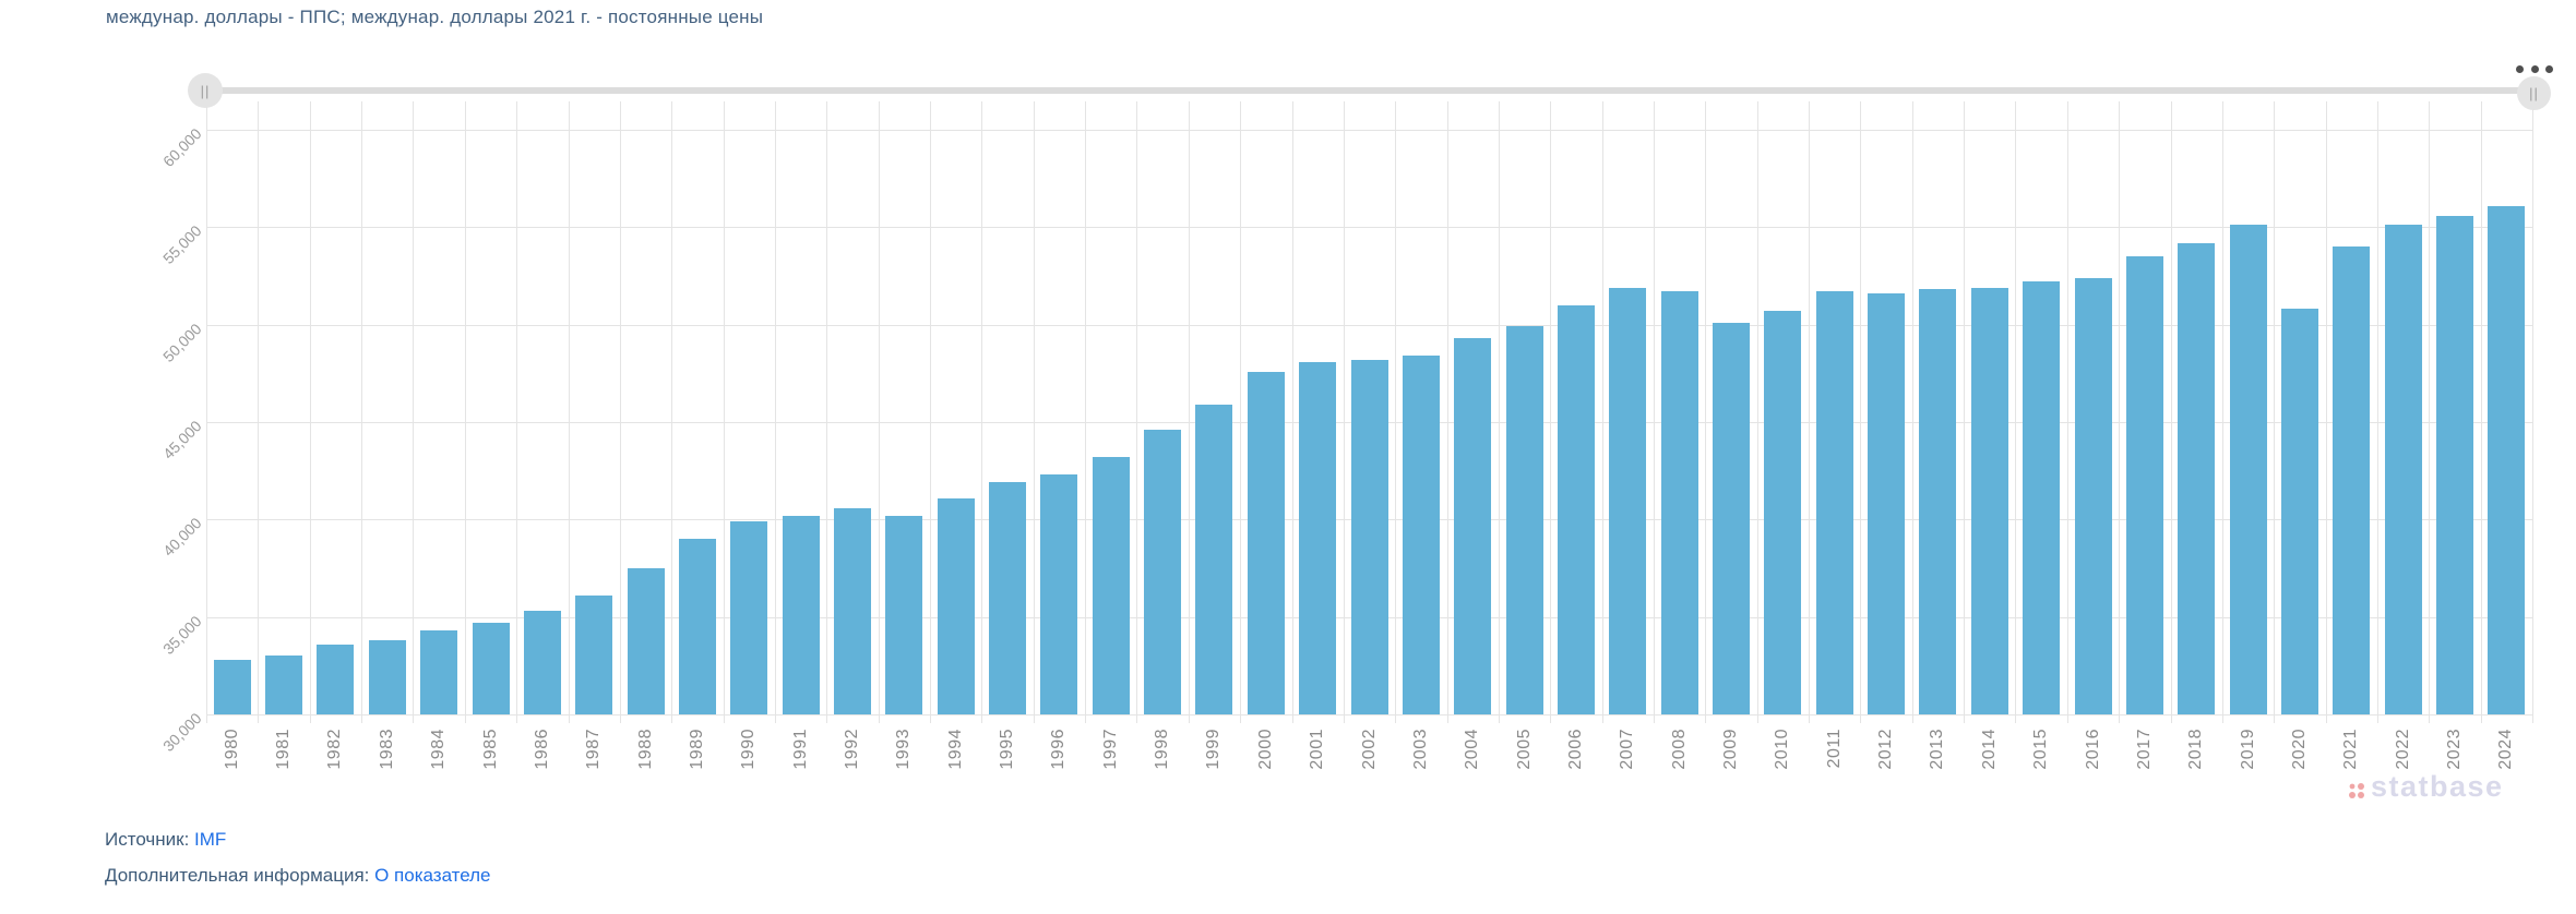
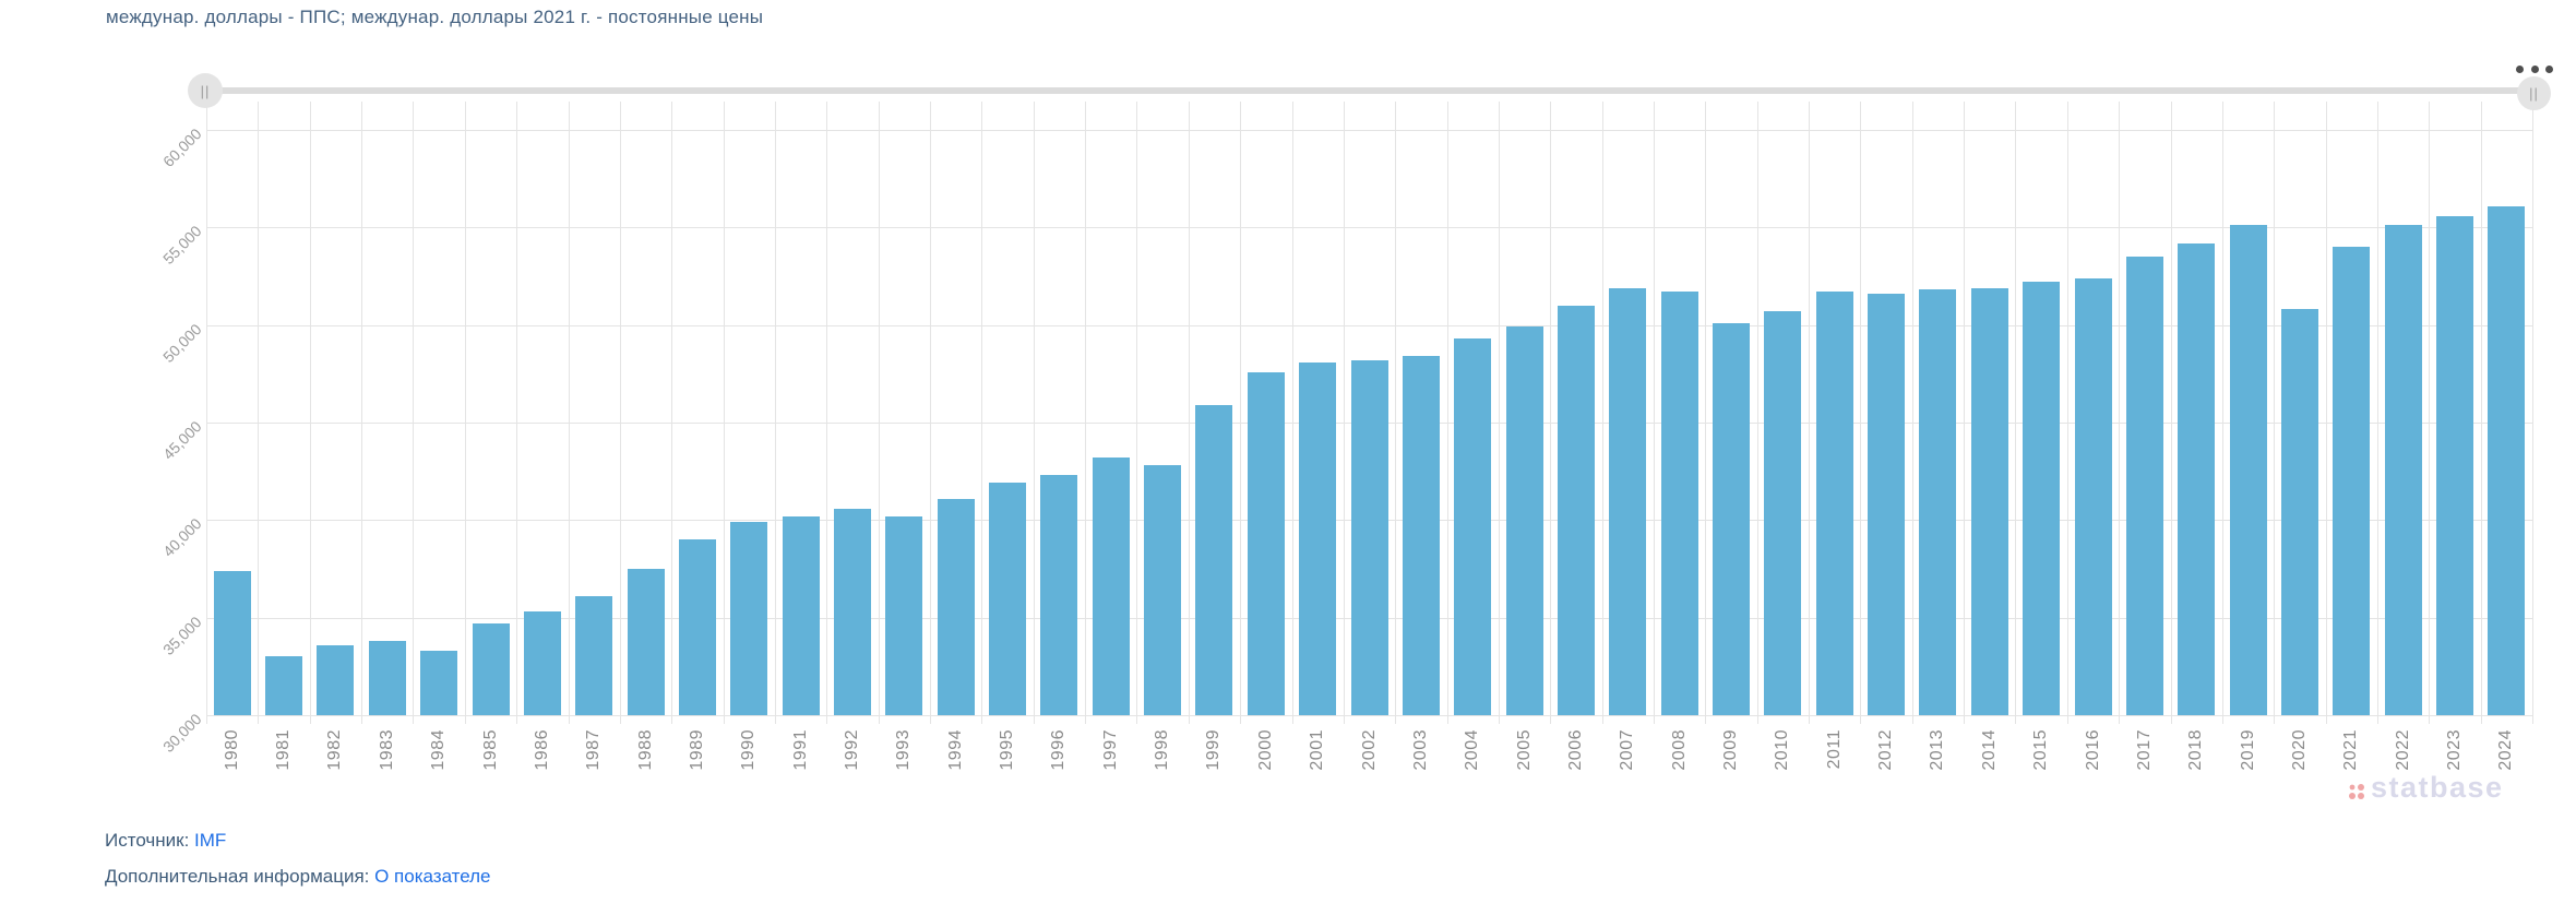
1980: 32800 -> 37400
1984: 34300 -> 33300
1998: 44600 -> 42800
